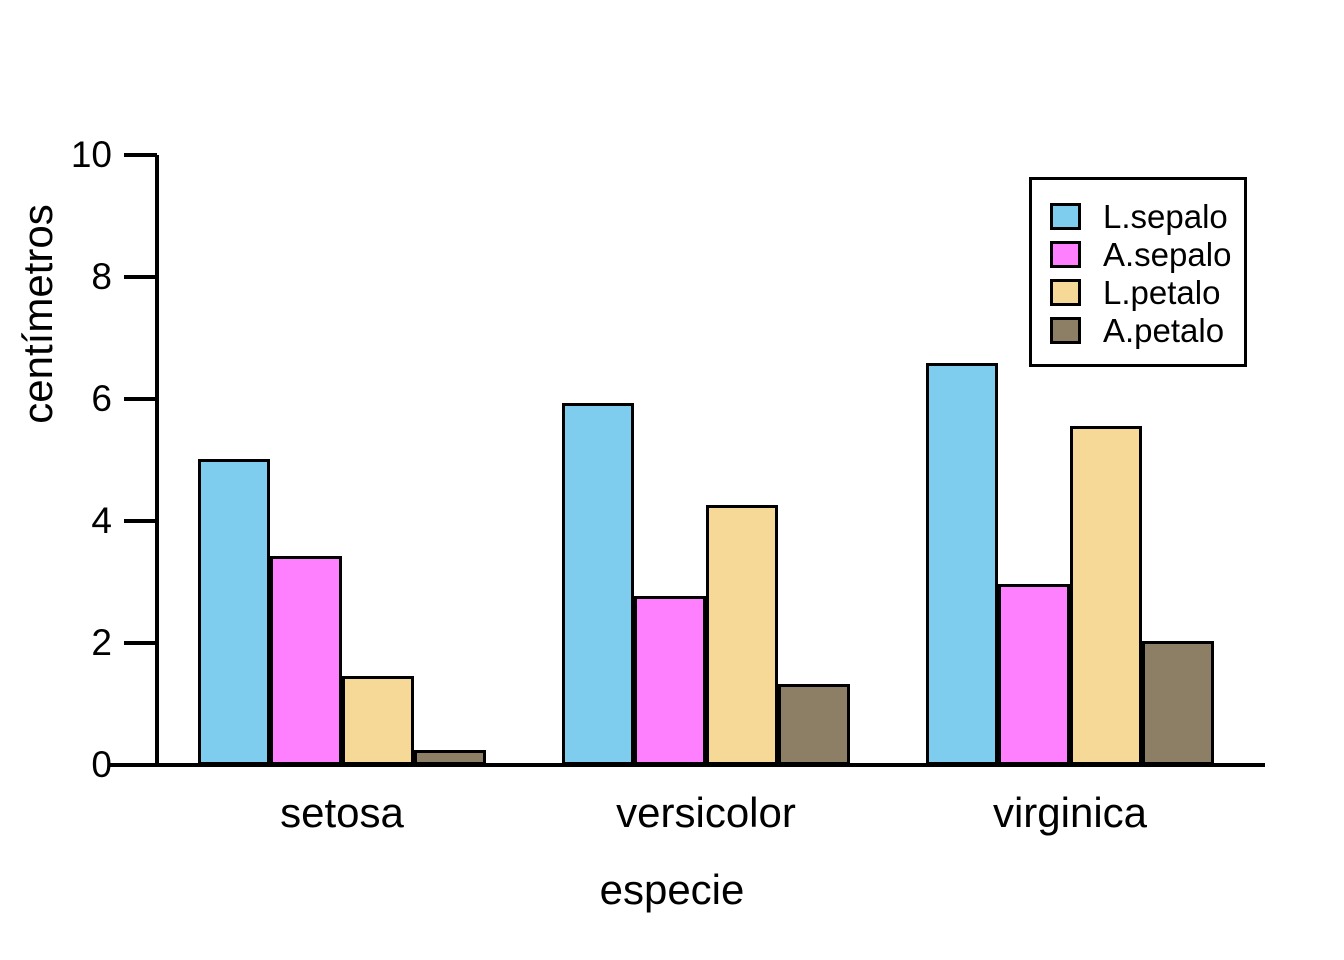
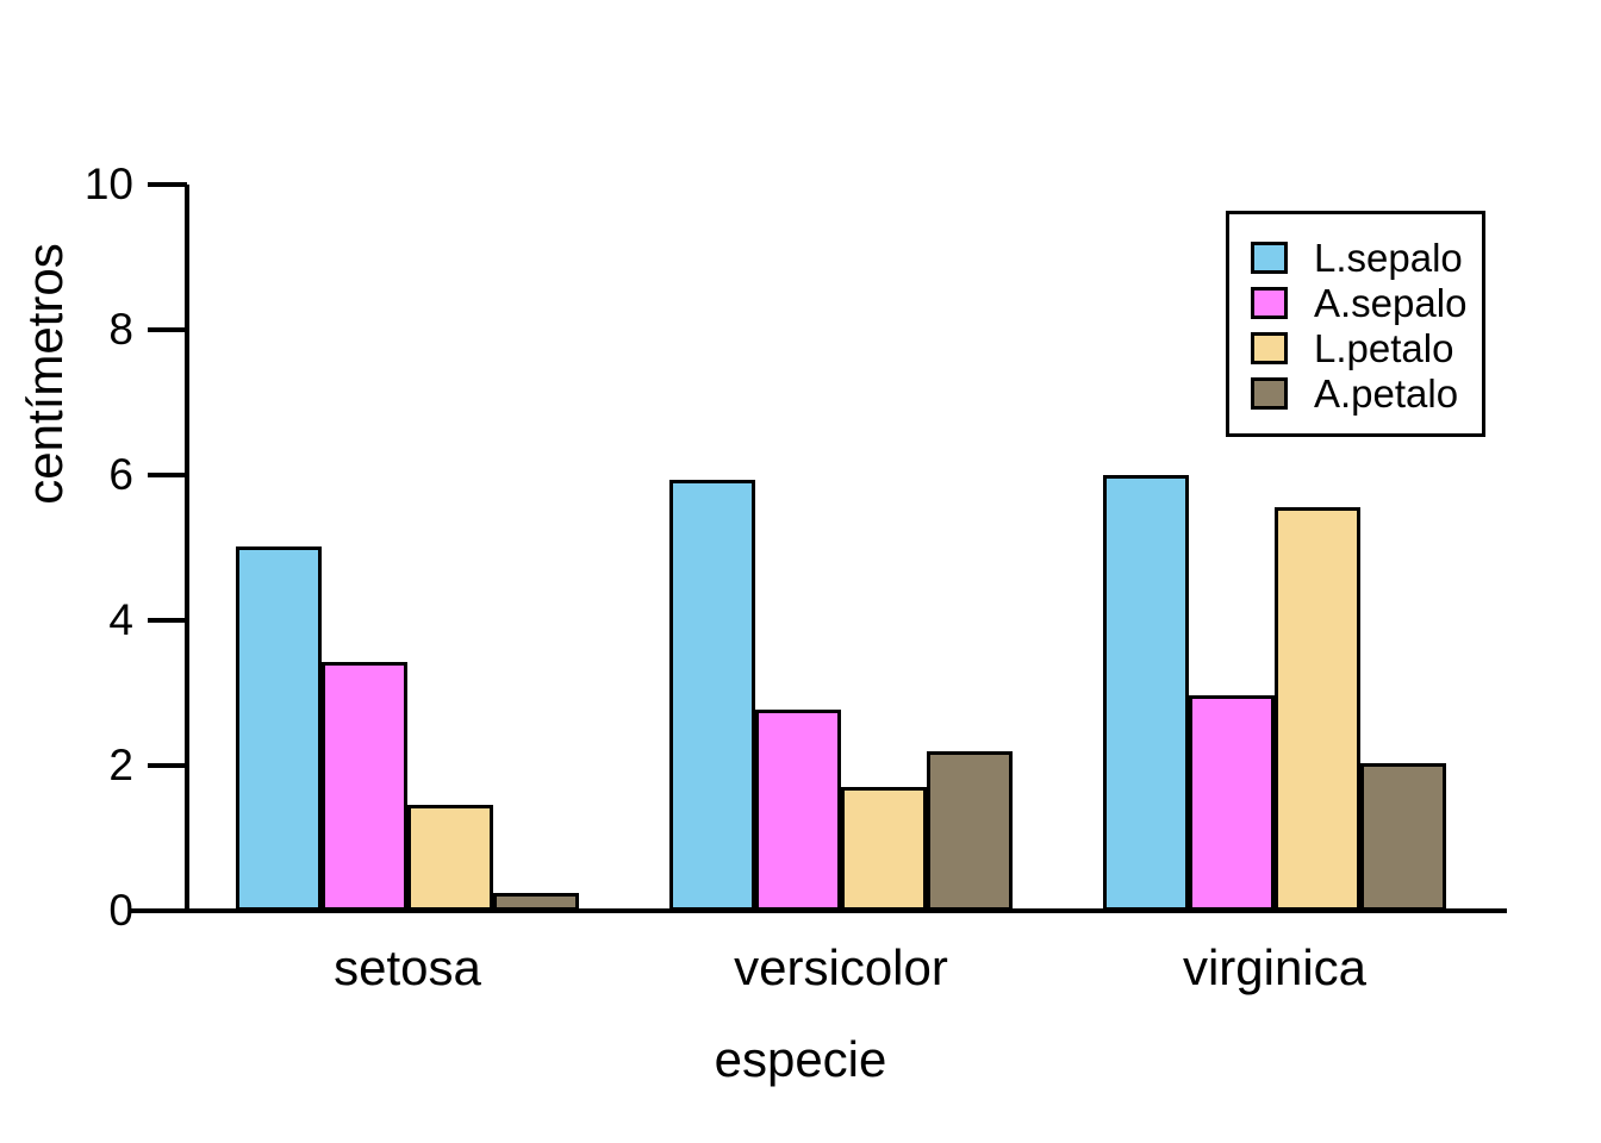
L.petalo/versicolor: 4.3 -> 1.7
A.petalo/versicolor: 1.3 -> 2.2
L.sepalo/virginica: 6.6 -> 6.0
